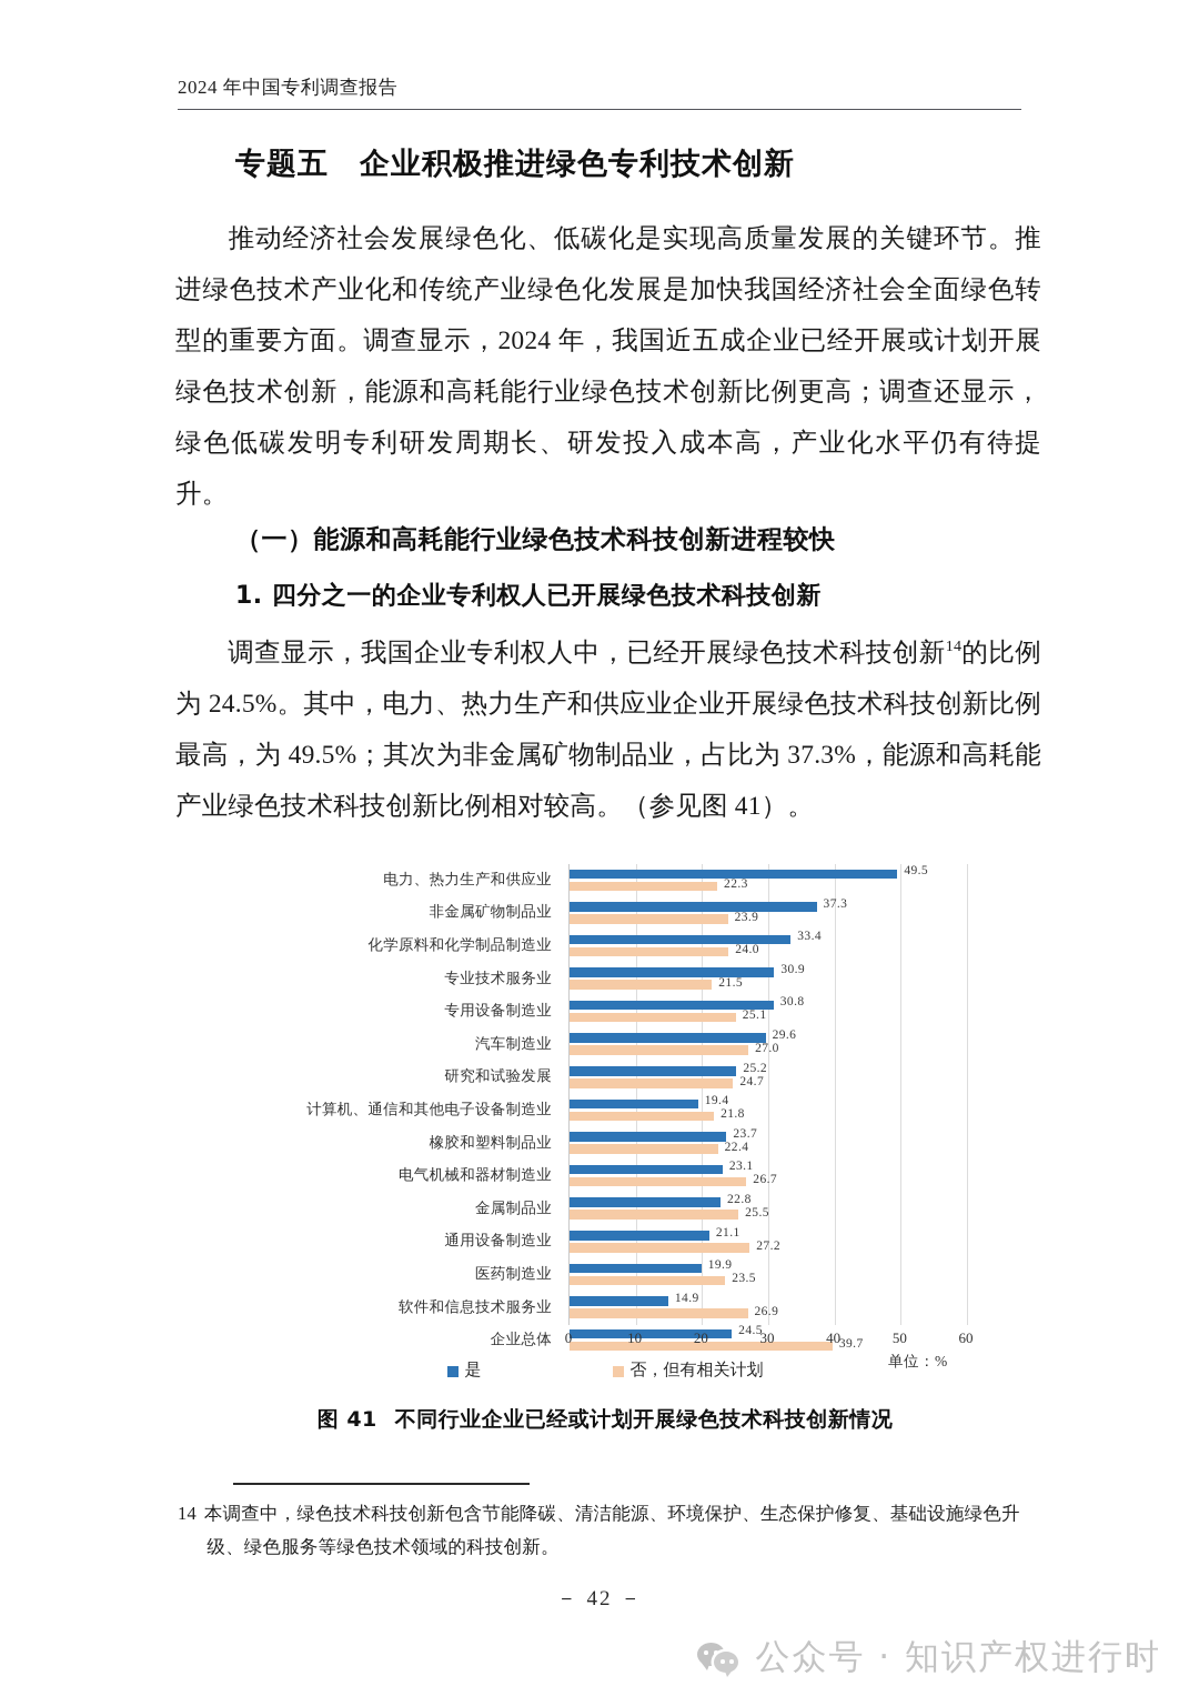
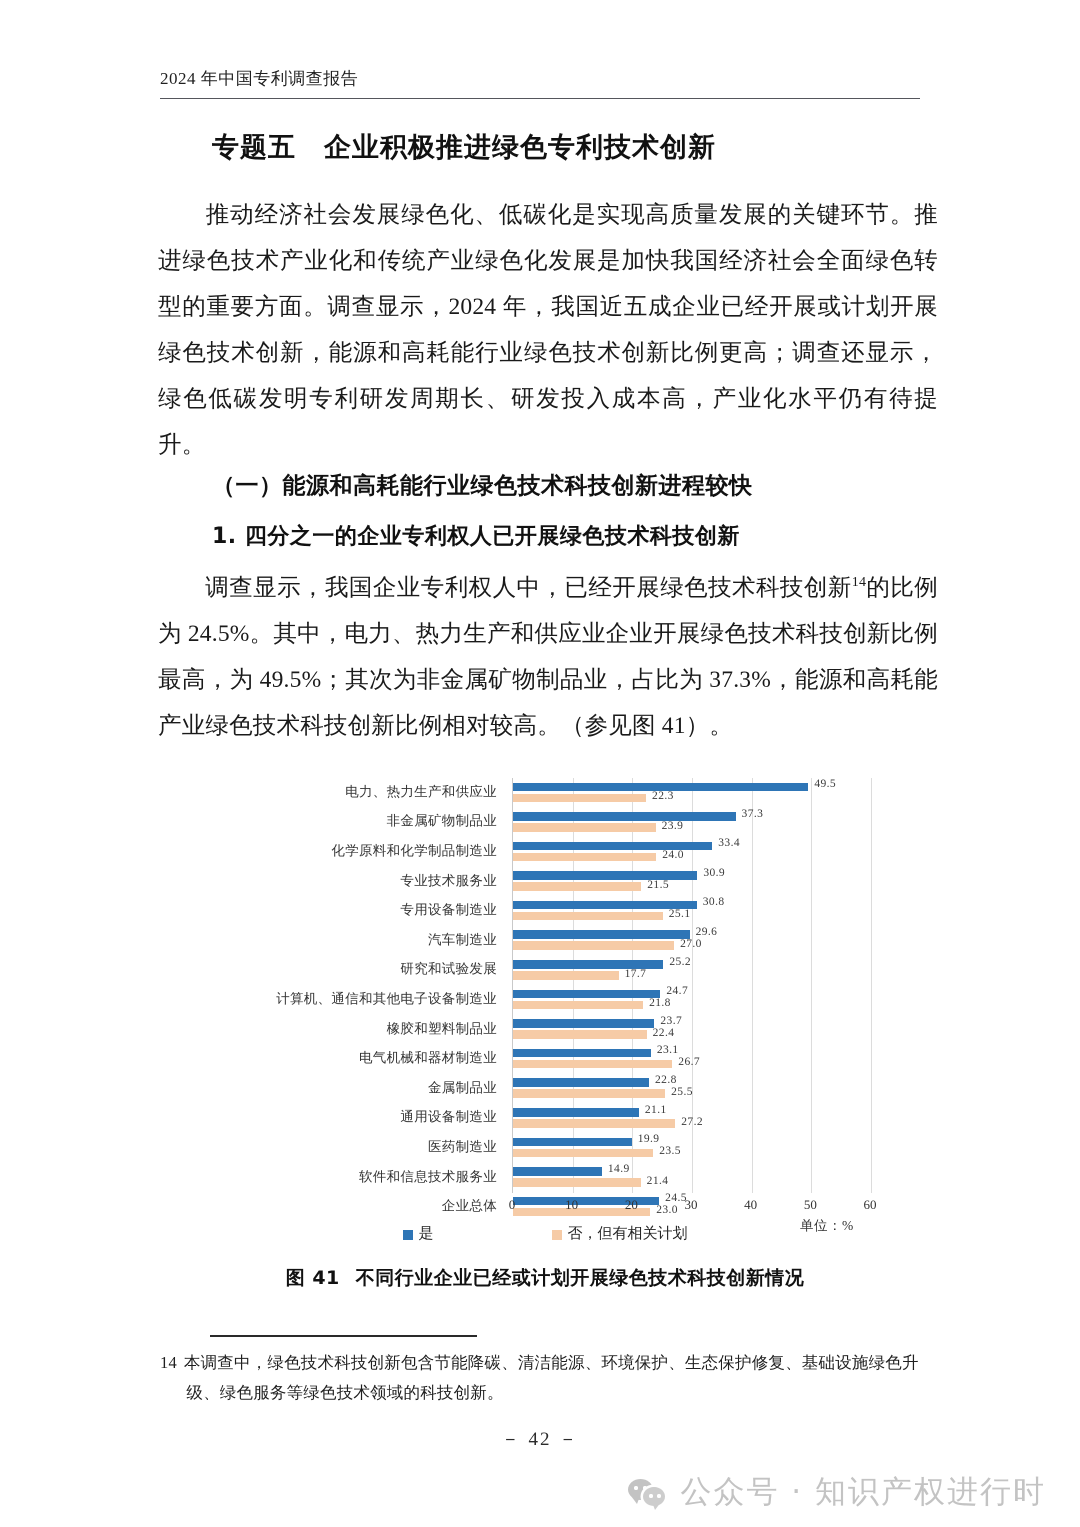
否，但有相关计划/研究和试验发展: 24.7 -> 17.7
是/计算机、通信和其他电子设备制造业: 19.4 -> 24.7
否，但有相关计划/软件和信息技术服务业: 26.9 -> 21.4
否，但有相关计划/企业总体: 39.7 -> 23.0
